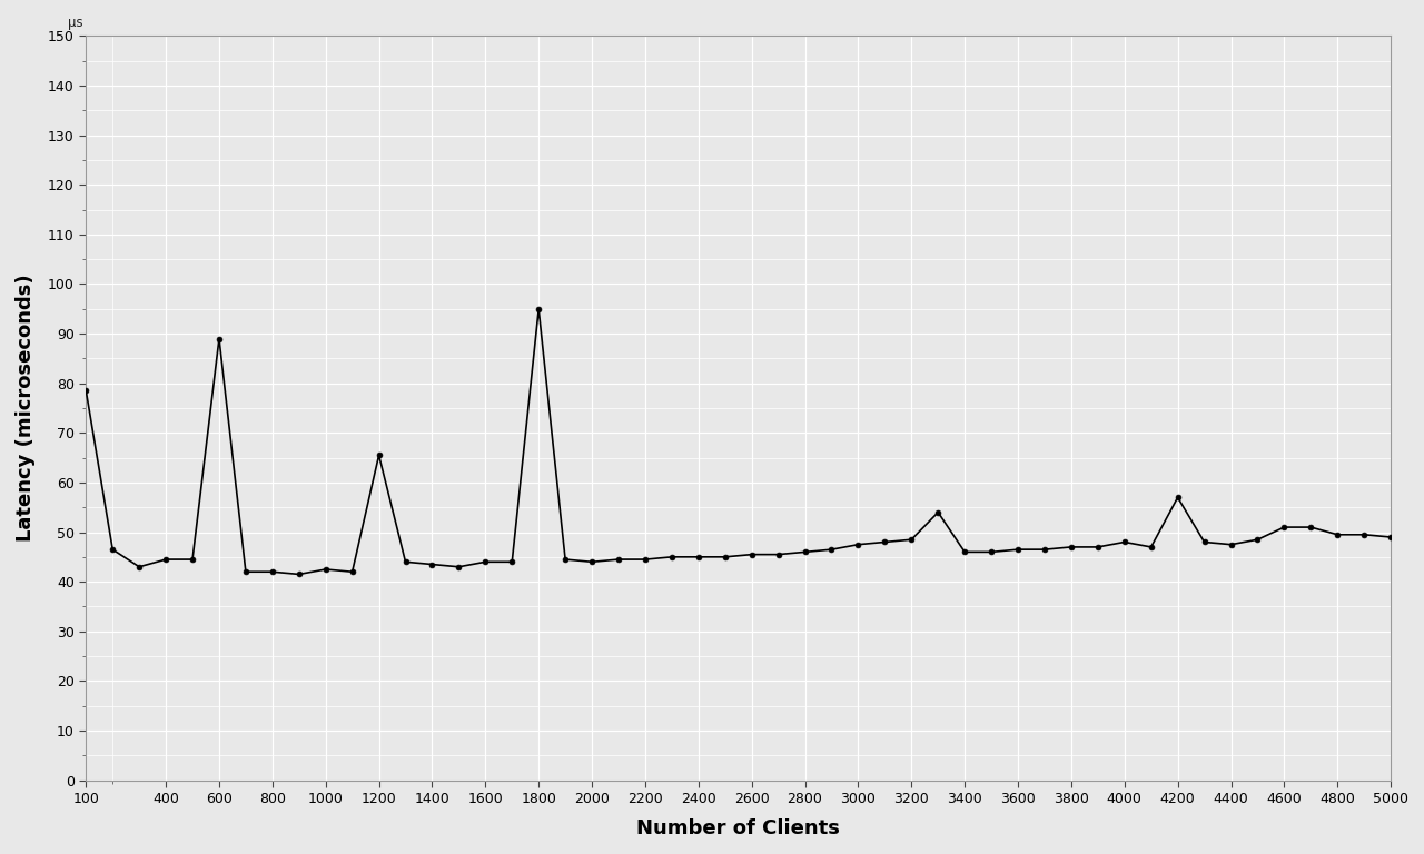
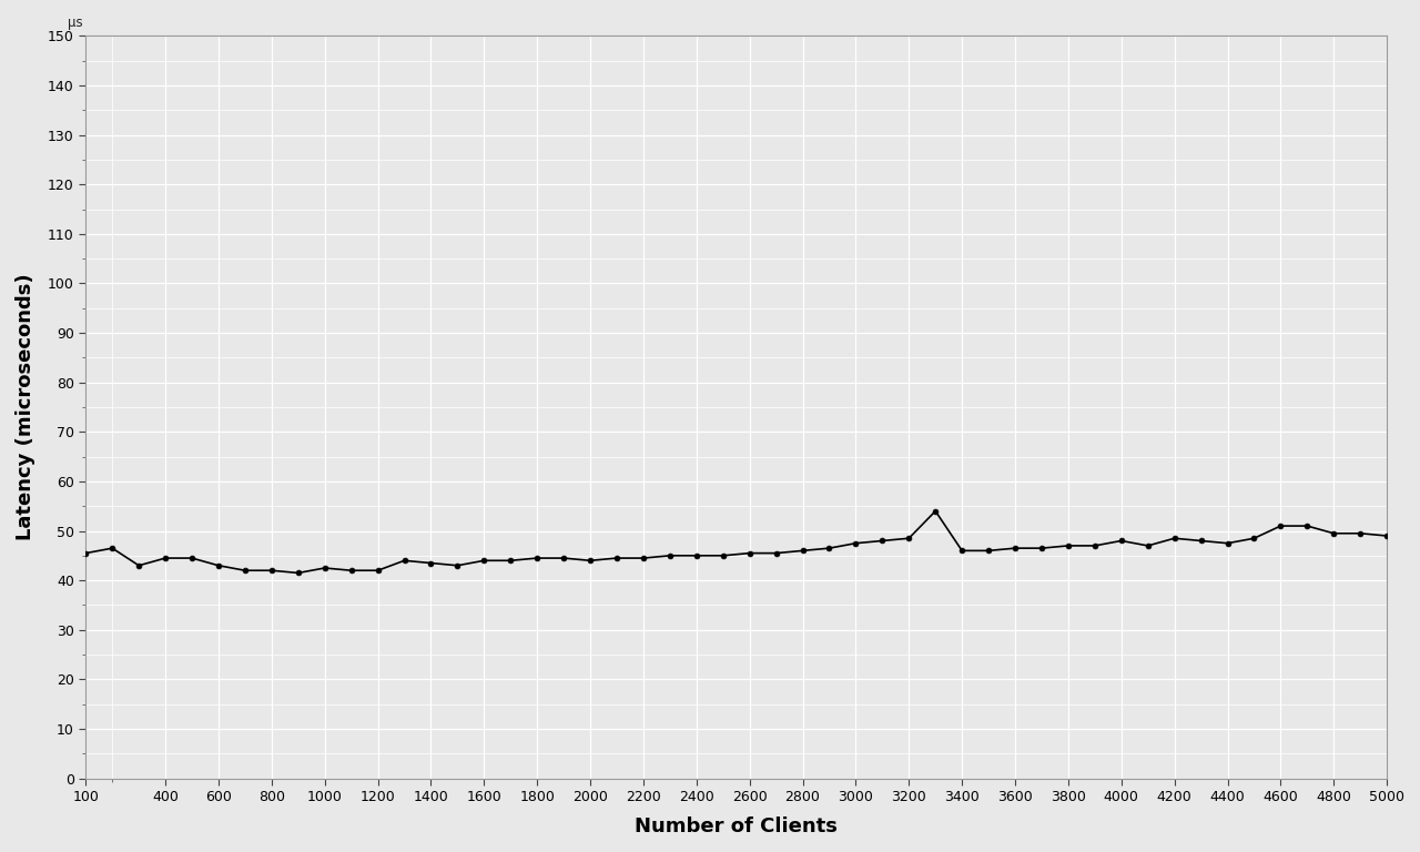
100: 78.5 -> 45.5
600: 89.0 -> 43.0
1200: 65.5 -> 42.0
1800: 95.0 -> 44.5
4200: 57.0 -> 48.5
